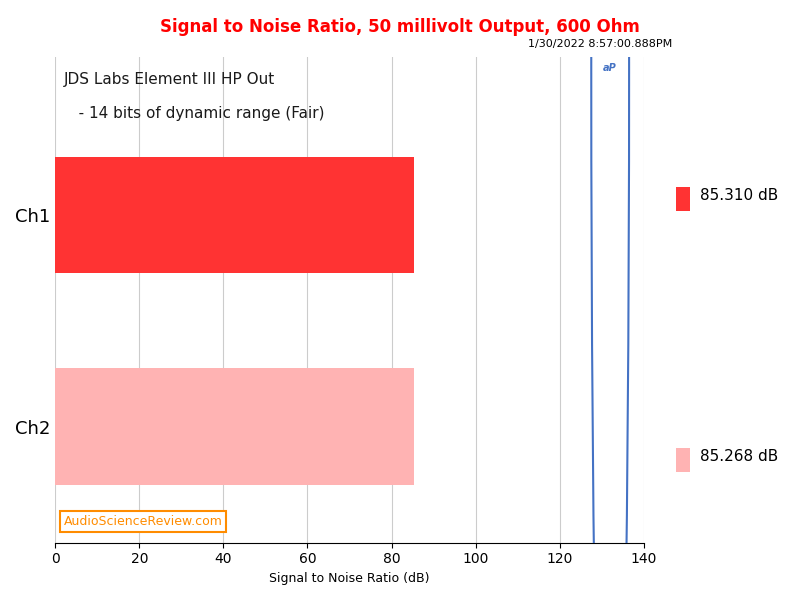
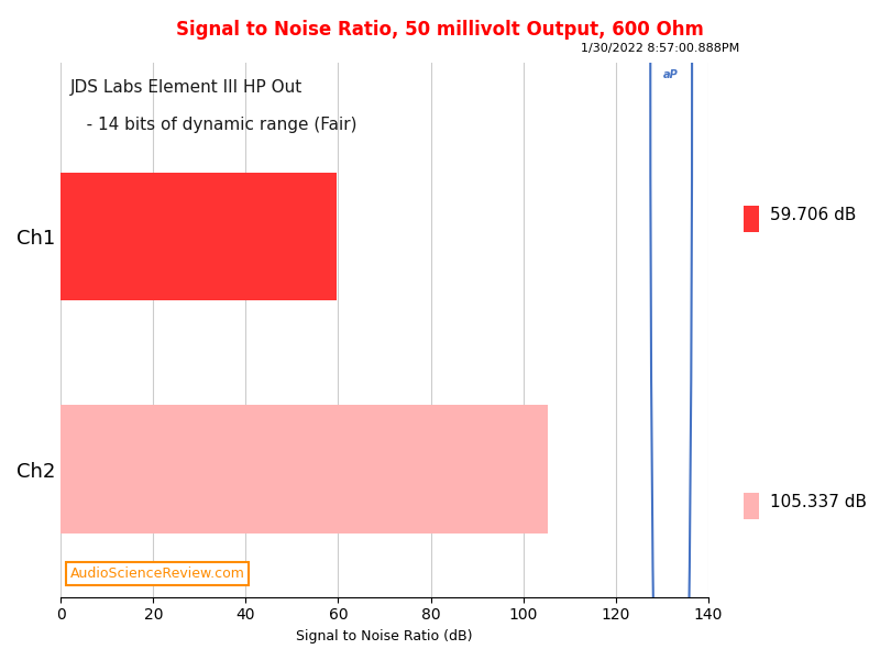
Ch1: 85.310 -> 59.706
Ch2: 85.268 -> 105.337
